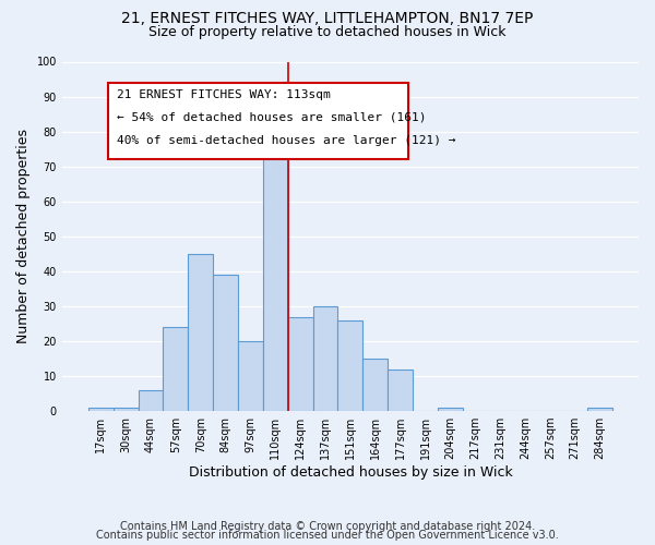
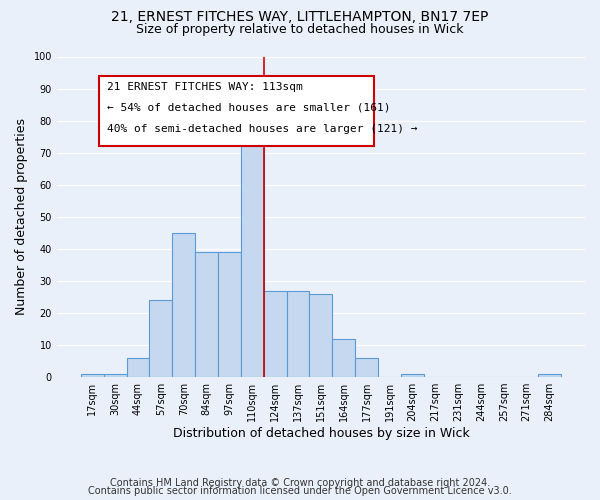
97sqm: 20 -> 39
137sqm: 30 -> 27
164sqm: 15 -> 12
177sqm: 12 -> 6
